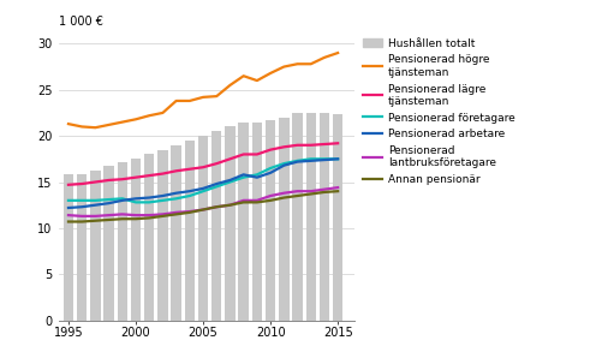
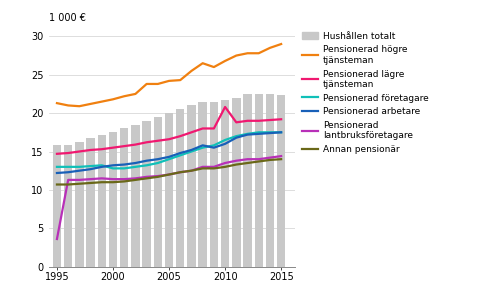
Pensionerad lantbruksföretagare/1995: 11.4 -> 3.6
Pensionerad lägre tjänsteman/2010: 18.5 -> 20.8
